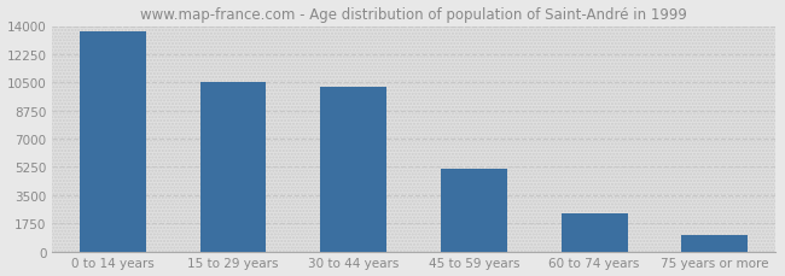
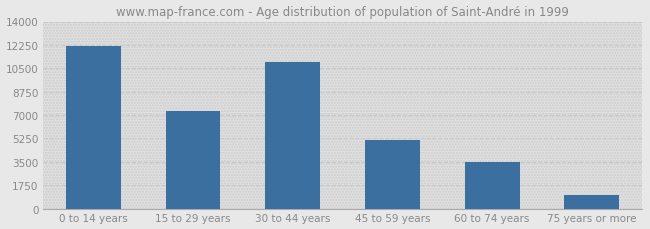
0 to 14 years: 13600 -> 12200
15 to 29 years: 10500 -> 7300
30 to 44 years: 10200 -> 11000
60 to 74 years: 2400 -> 3500
